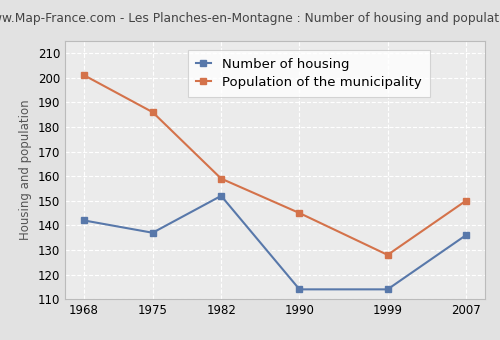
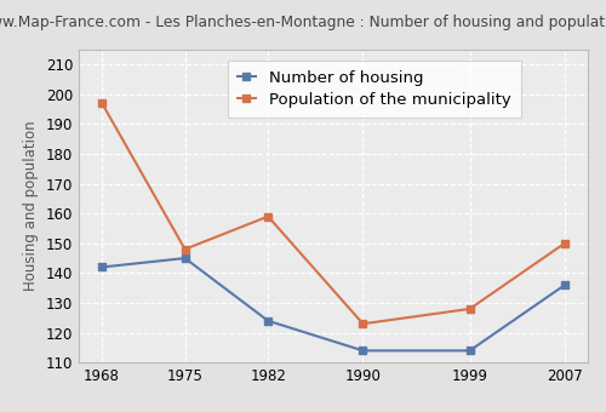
Population of the municipality/1968: 201 -> 197
Number of housing/1975: 137 -> 145
Population of the municipality/1975: 186 -> 148
Number of housing/1982: 152 -> 124
Population of the municipality/1990: 145 -> 123
